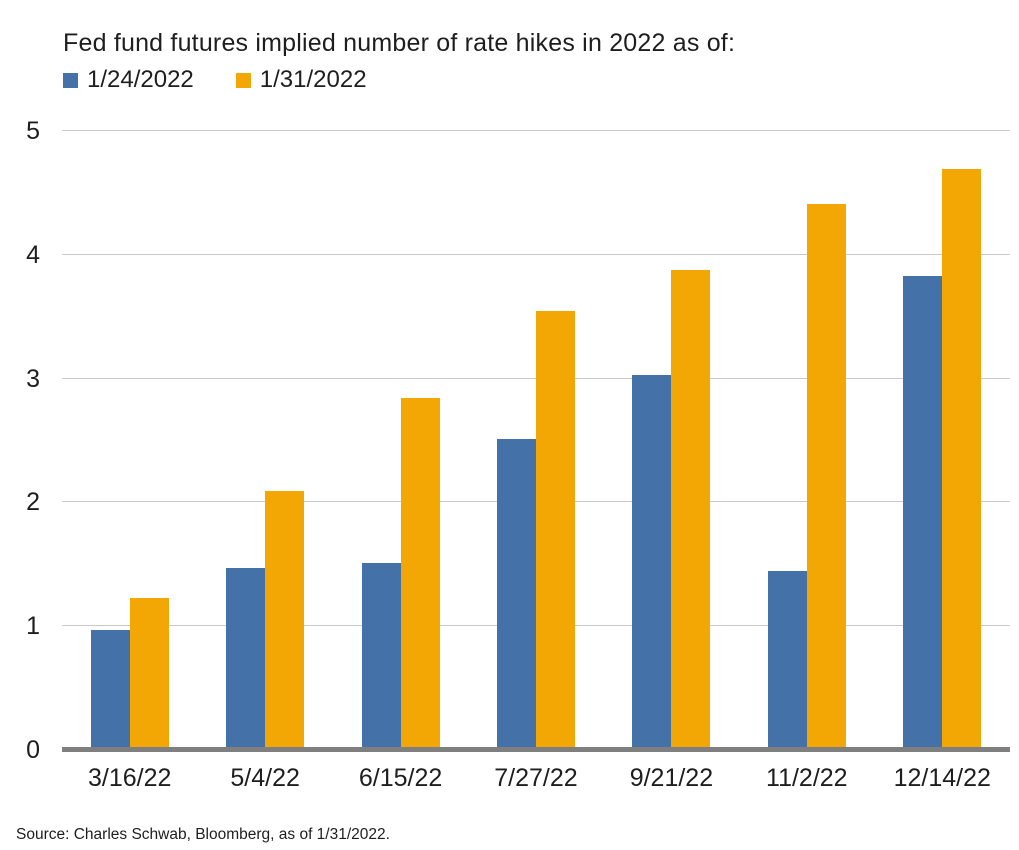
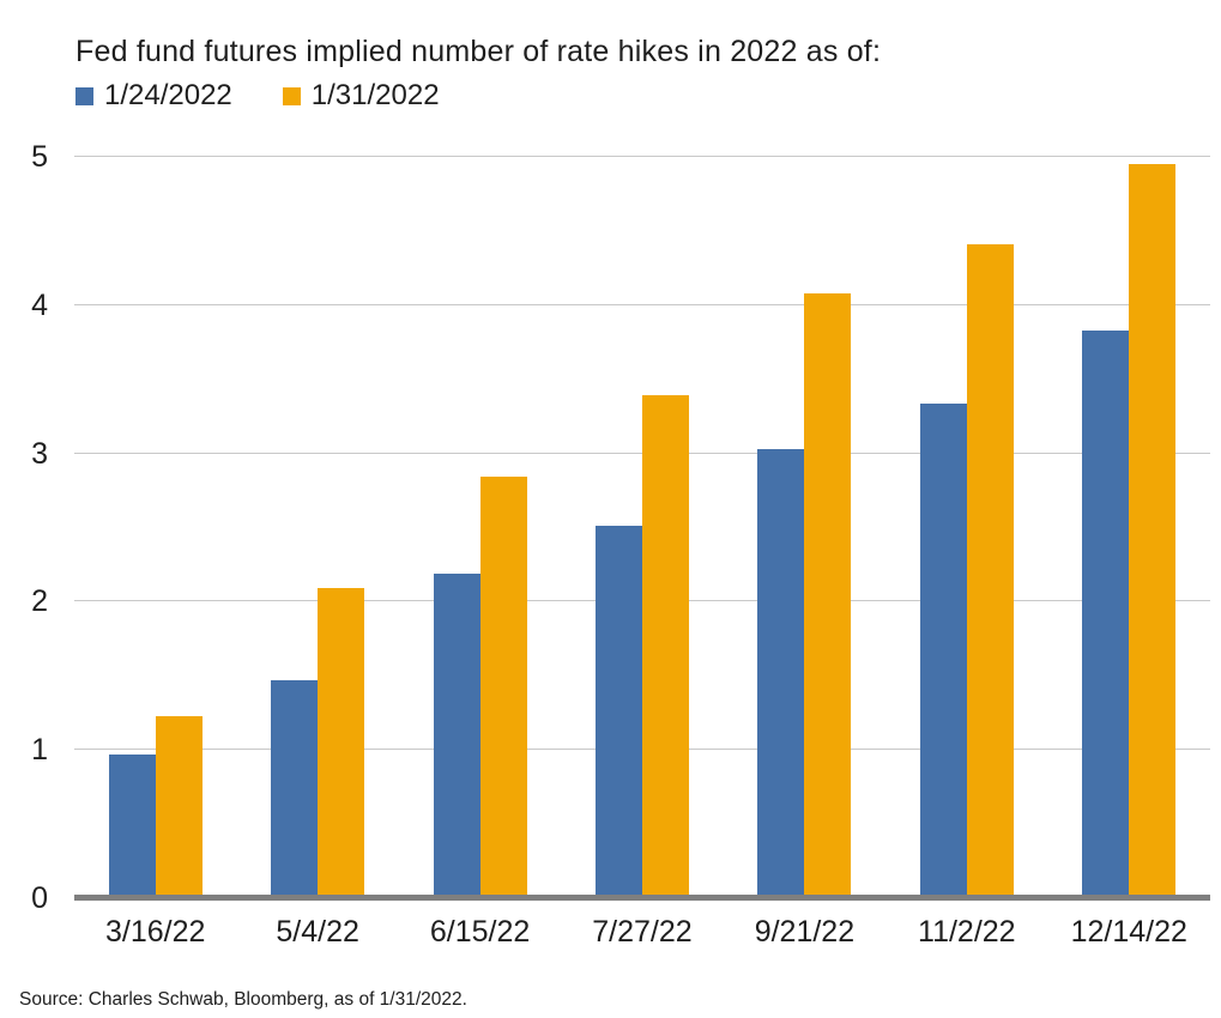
1/24/2022/6/15/22: 1.51 -> 2.19
1/31/2022/7/27/22: 3.55 -> 3.39
1/31/2022/9/21/22: 3.88 -> 4.08
1/24/2022/11/2/22: 1.45 -> 3.34
1/31/2022/12/14/22: 4.69 -> 4.95
